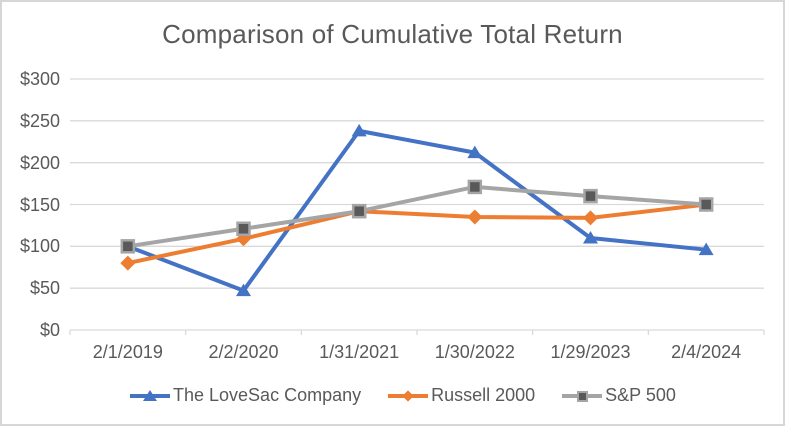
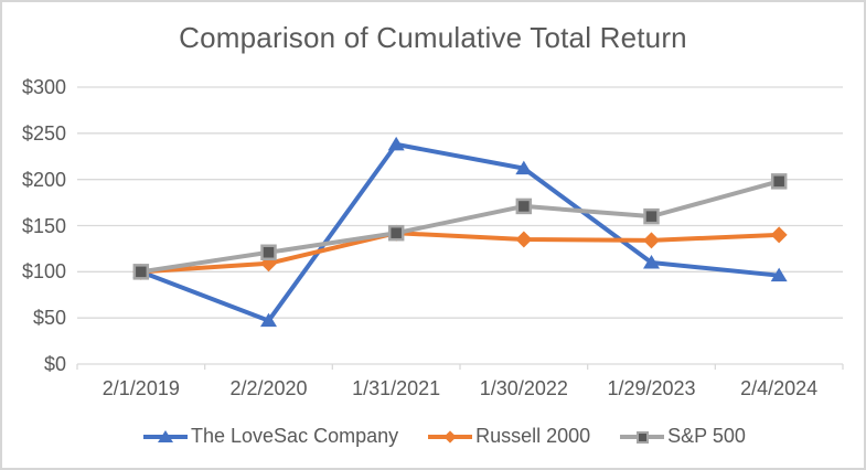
Russell 2000/2/1/2019: $80 -> $100
Russell 2000/2/4/2024: $150 -> $140
S&P 500/2/4/2024: $150 -> $200
